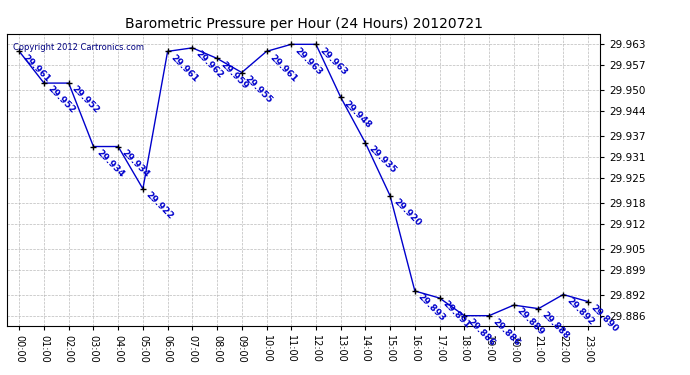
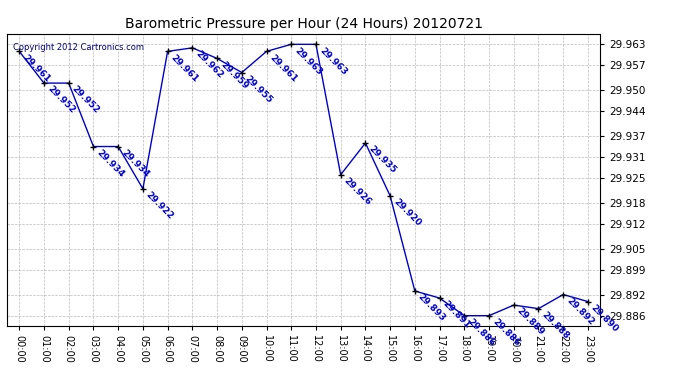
13:00: 29.948 -> 29.926
